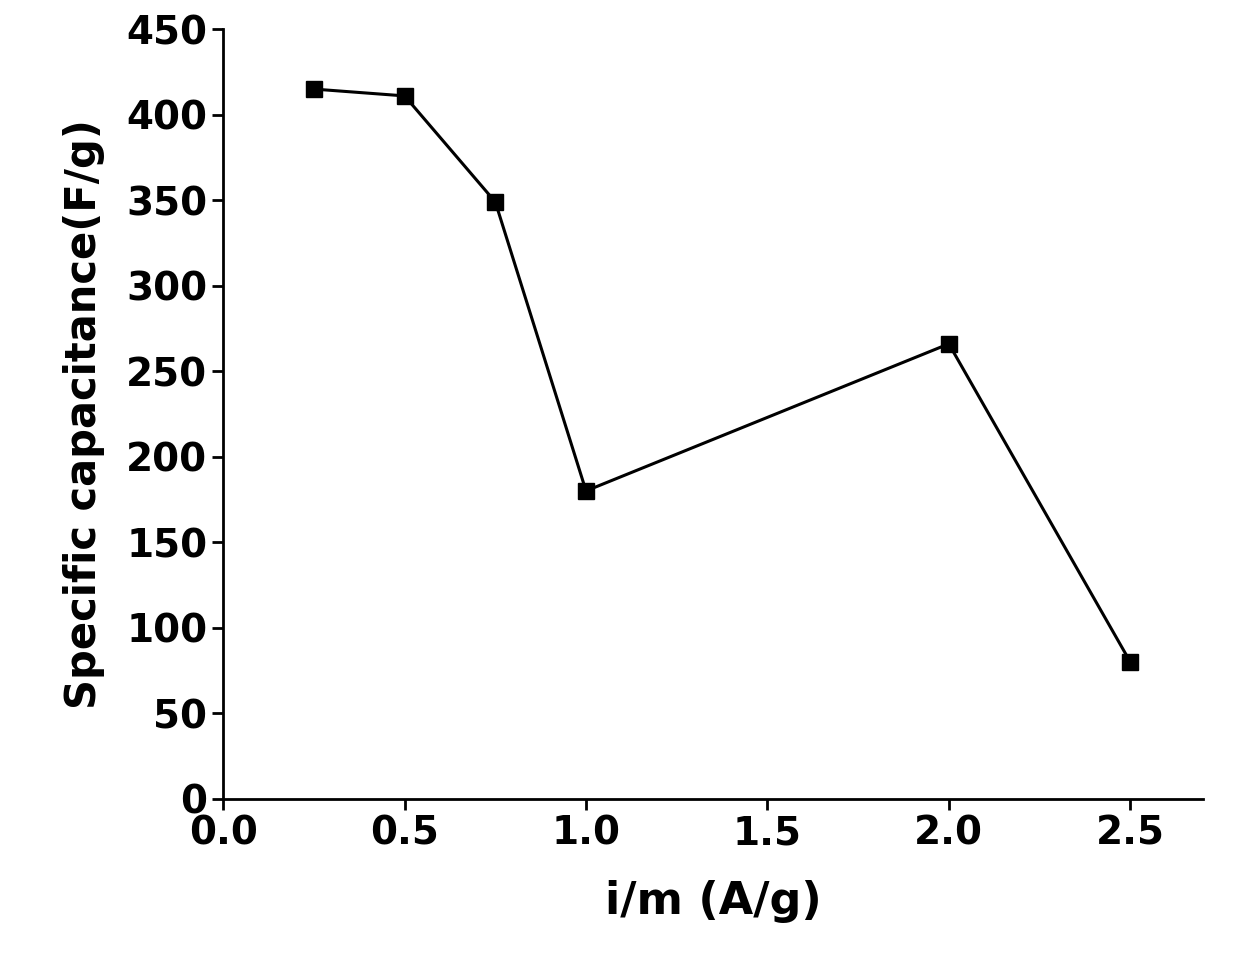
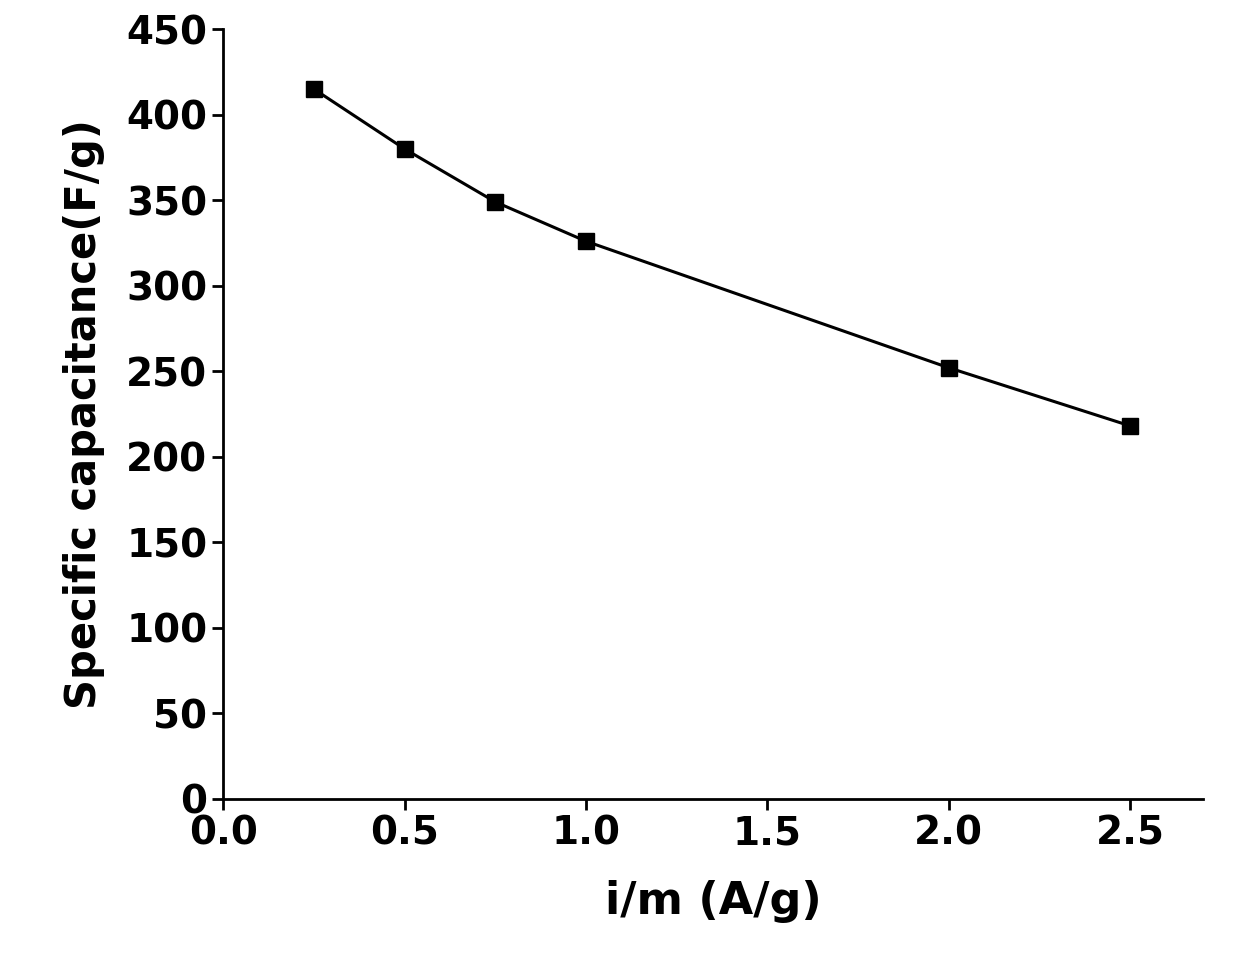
0.5: 411 -> 380
1.0: 180 -> 326
2.0: 266 -> 252
2.5: 80 -> 218
